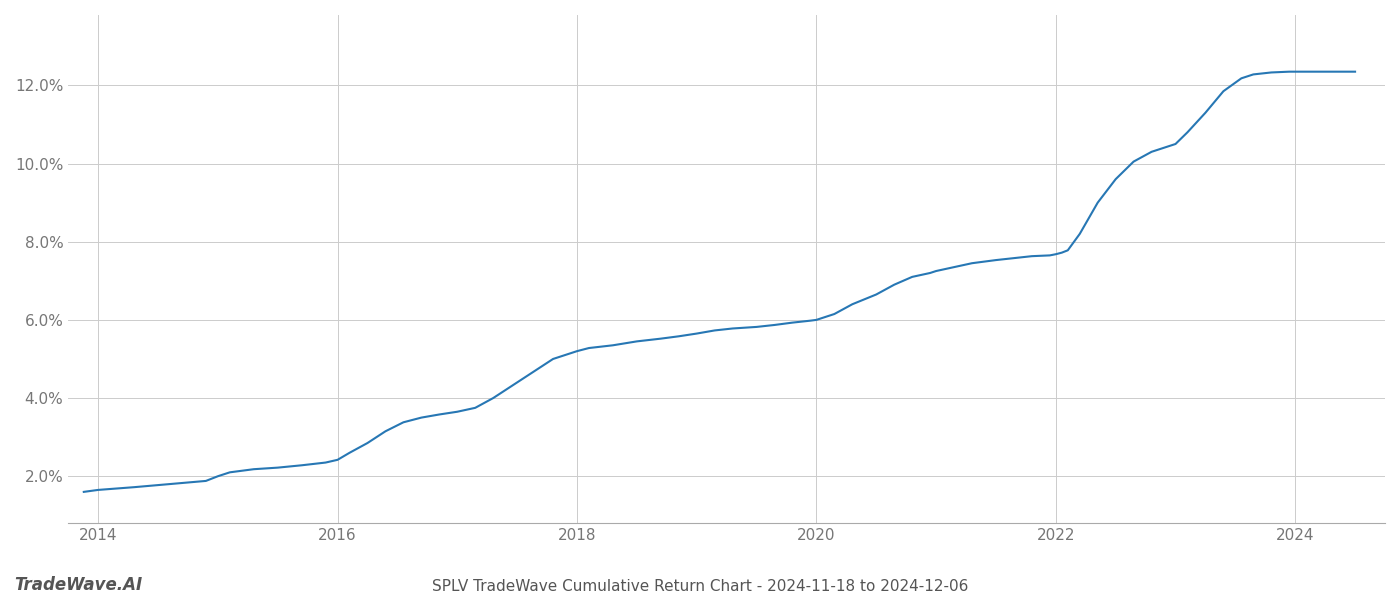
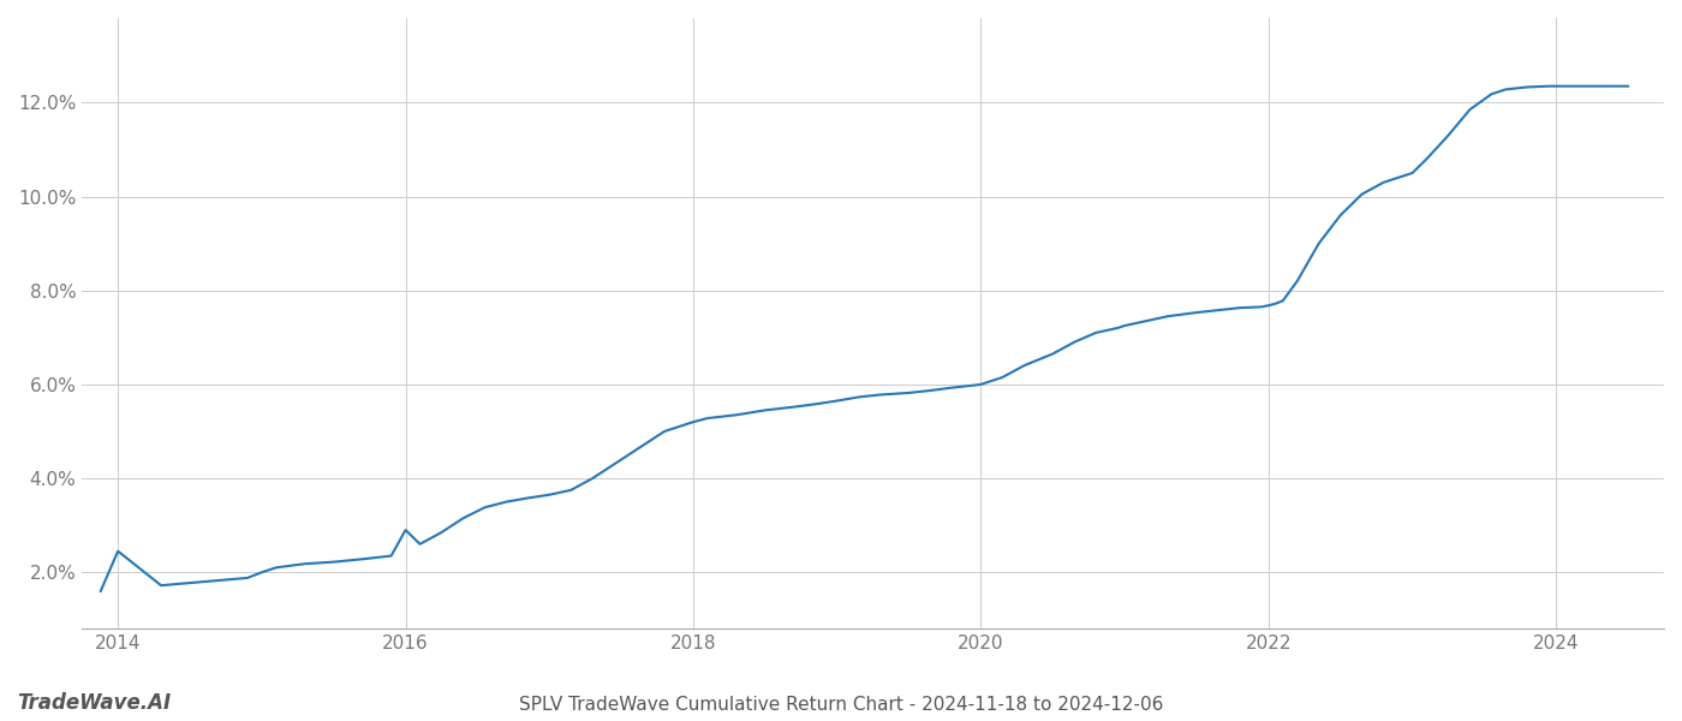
2014: 1.65% -> 2.45%
2016: 2.42% -> 2.90%
